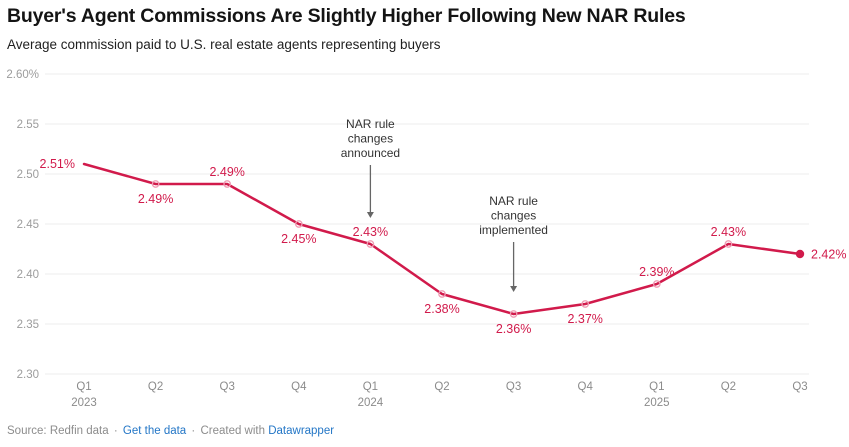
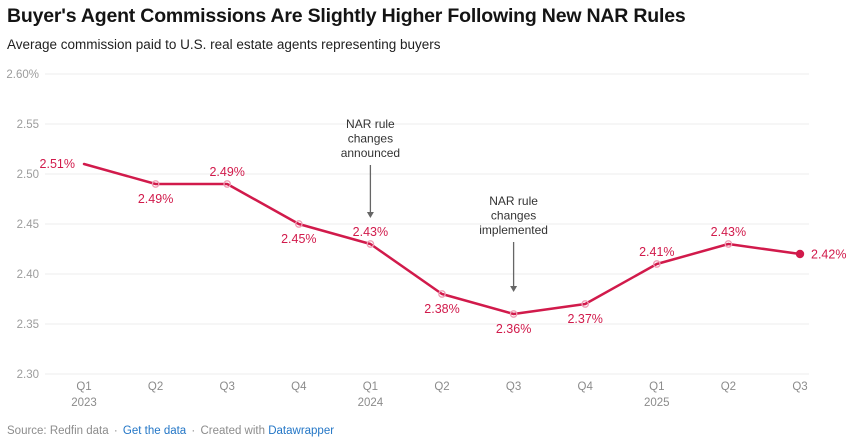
Q1 2025: 2.39% -> 2.41%
